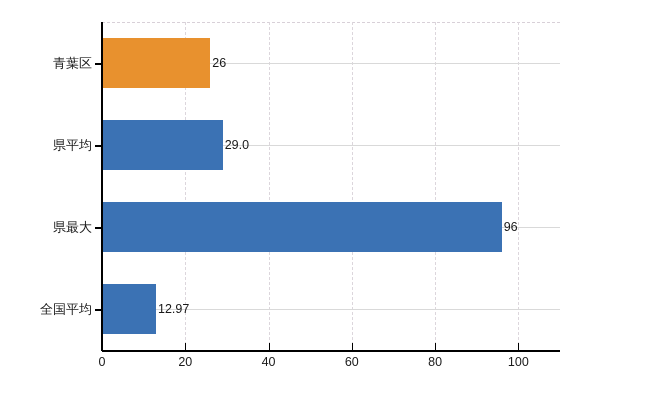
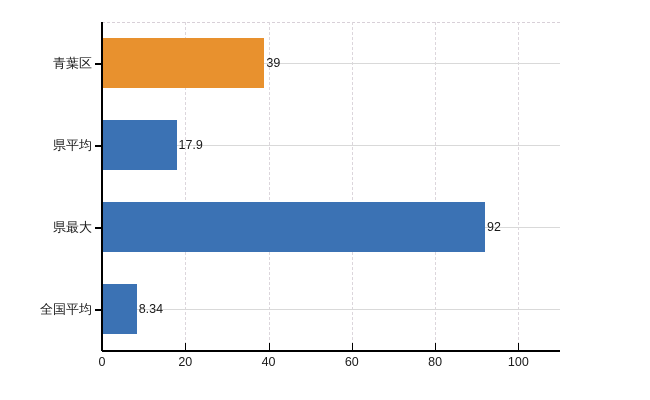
青葉区: 26 -> 39
県平均: 29.0 -> 17.9
県最大: 96 -> 92
全国平均: 12.97 -> 8.34
